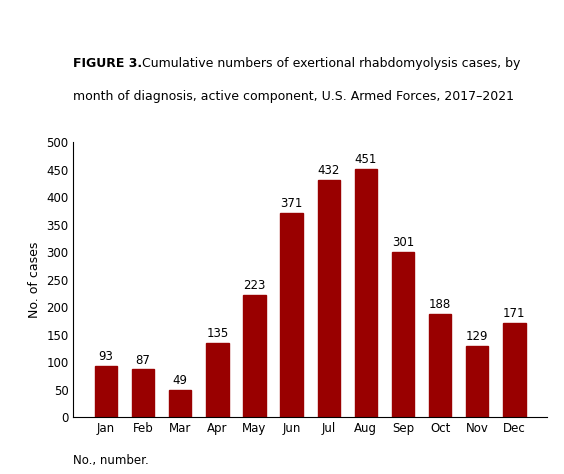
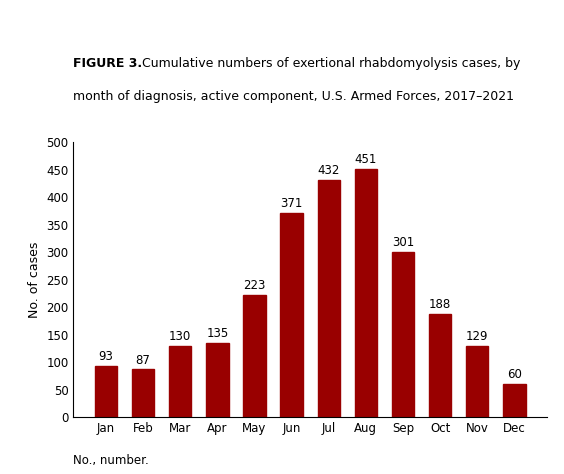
Mar: 49 -> 130
Dec: 171 -> 60
